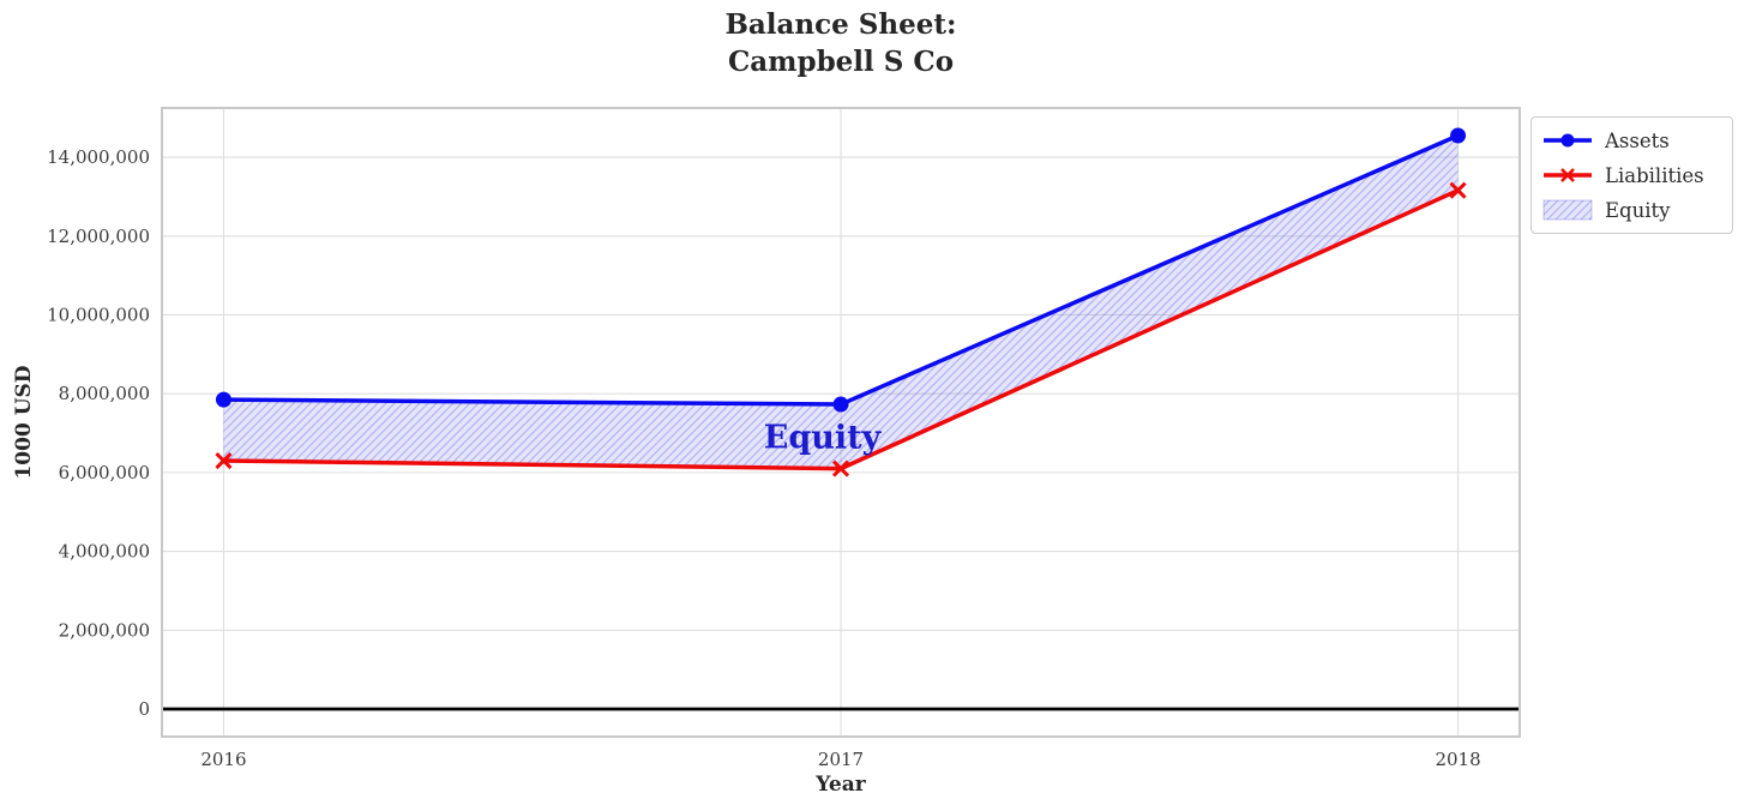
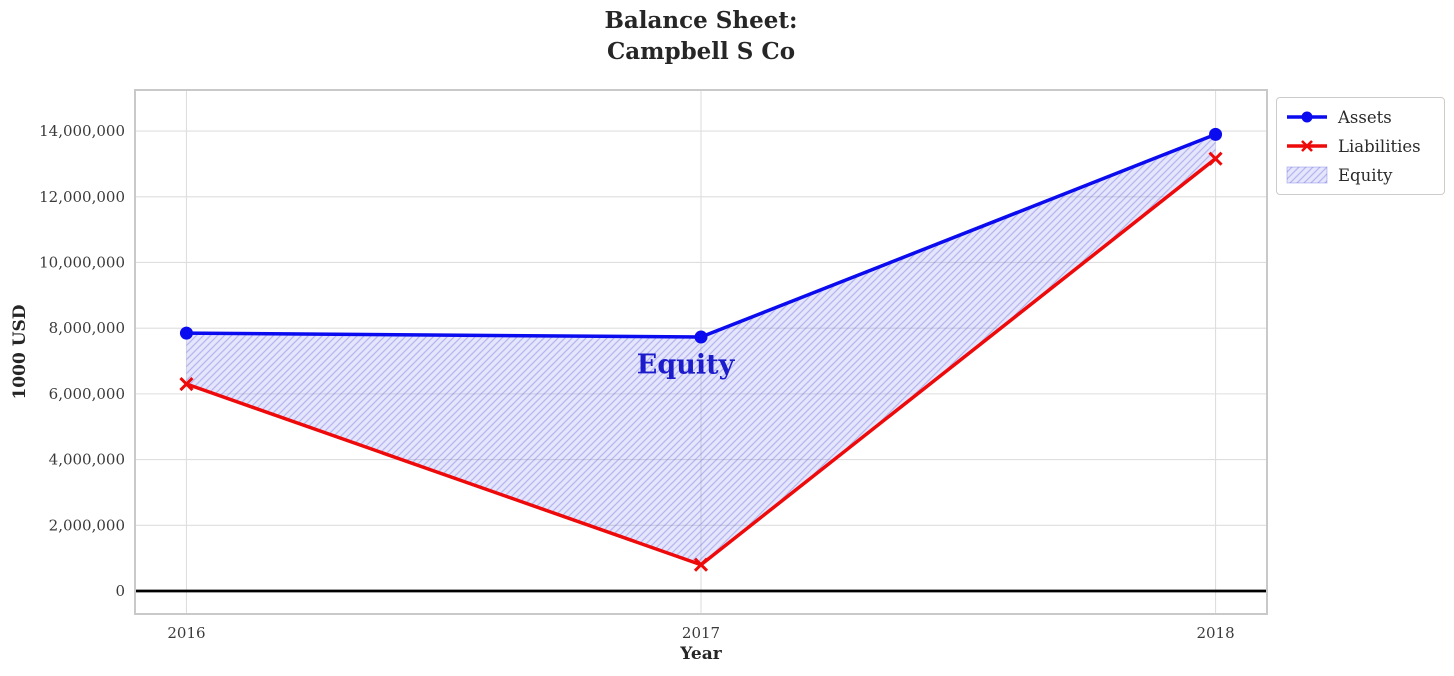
Liabilities/2017: 6100000 -> 800000
Assets/2018: 14600000 -> 13900000
